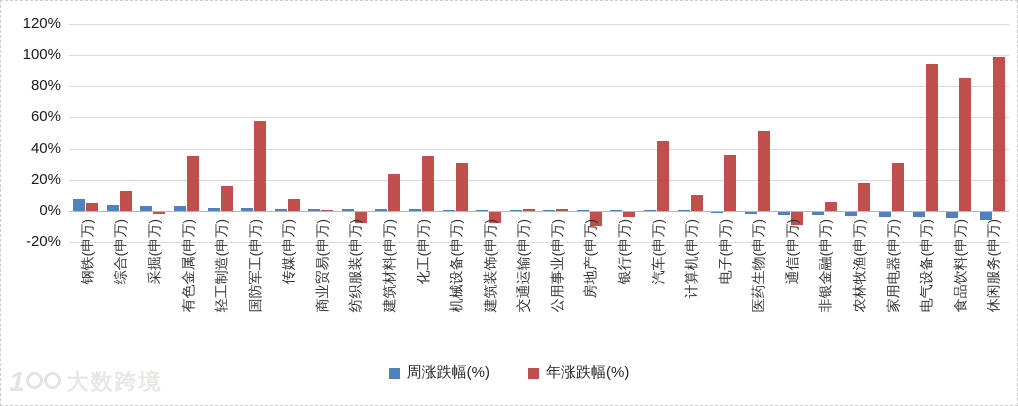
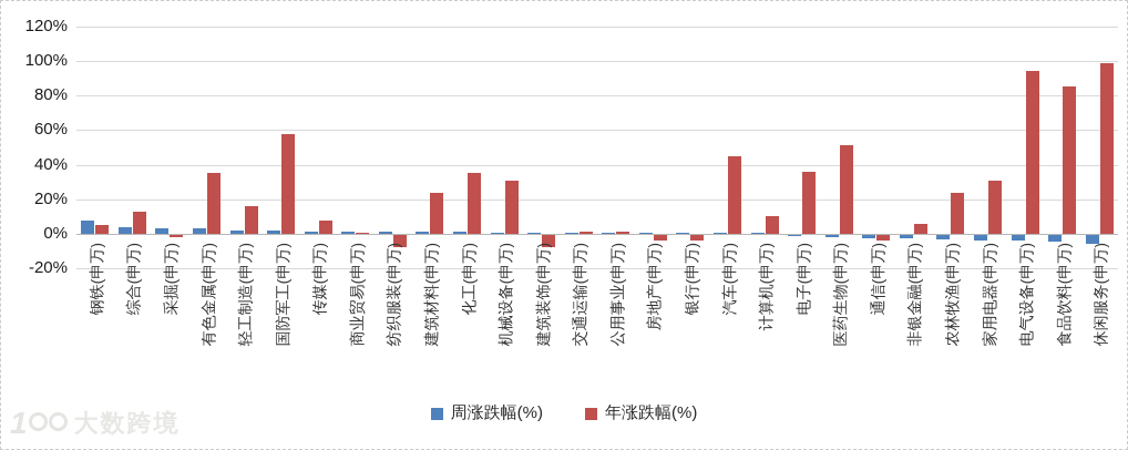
年涨跌幅(%)/房地产(申万): -9% -> -3%
年涨跌幅(%)/通信(申万): -8% -> -3%
年涨跌幅(%)/农林牧渔(申万): 18% -> 24%
